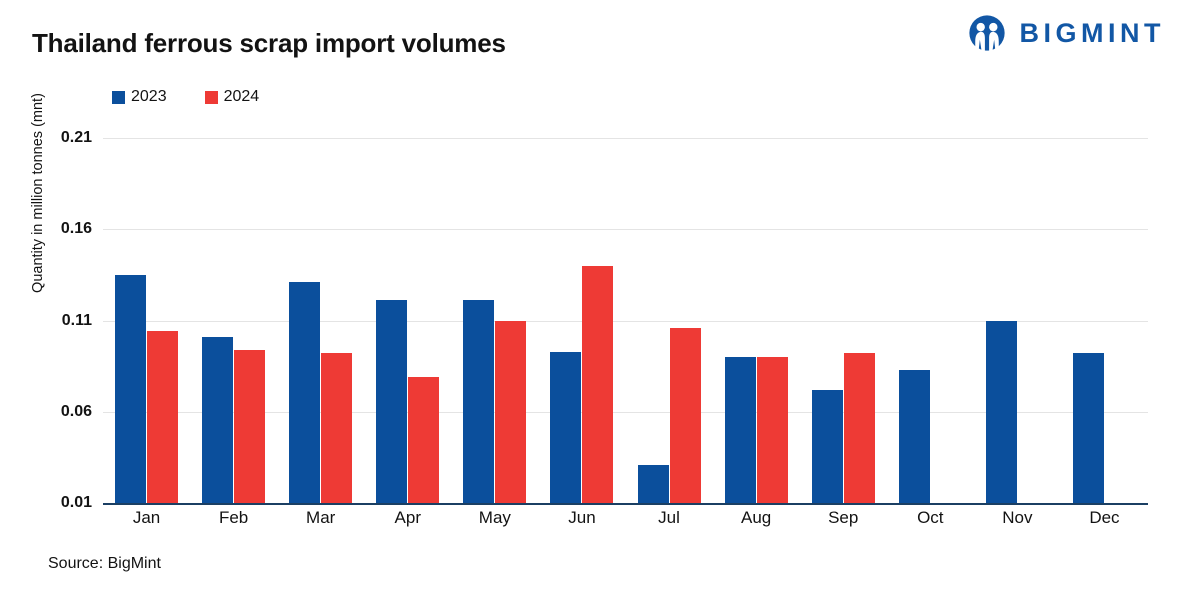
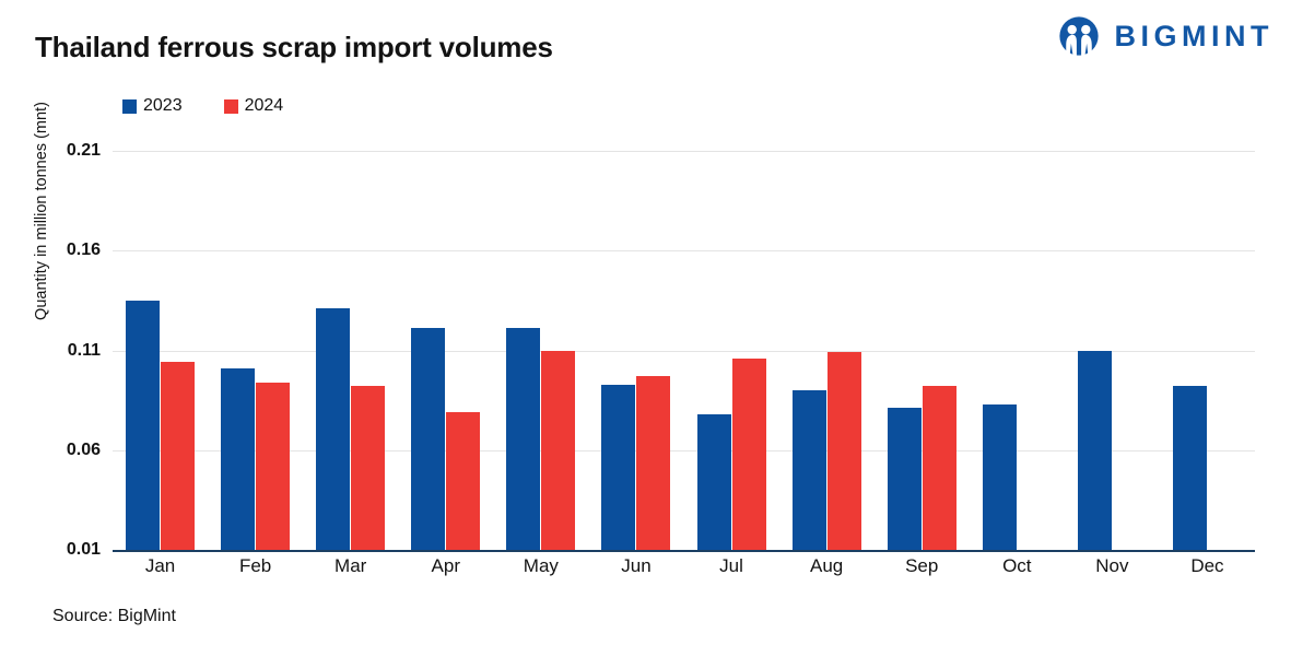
2024/Jun: 0.140 -> 0.097
2023/Jul: 0.031 -> 0.078
2024/Aug: 0.090 -> 0.109
2023/Sep: 0.072 -> 0.081
